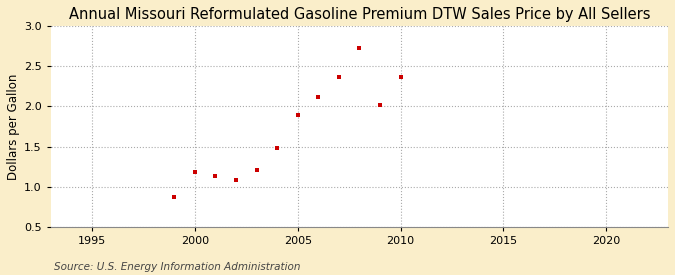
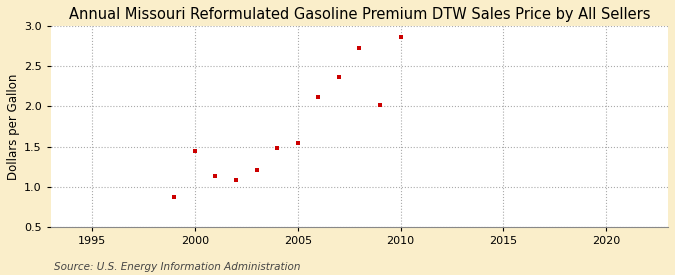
2000: 1.18 -> 1.44
2005: 1.89 -> 1.54
2010: 2.37 -> 2.86
